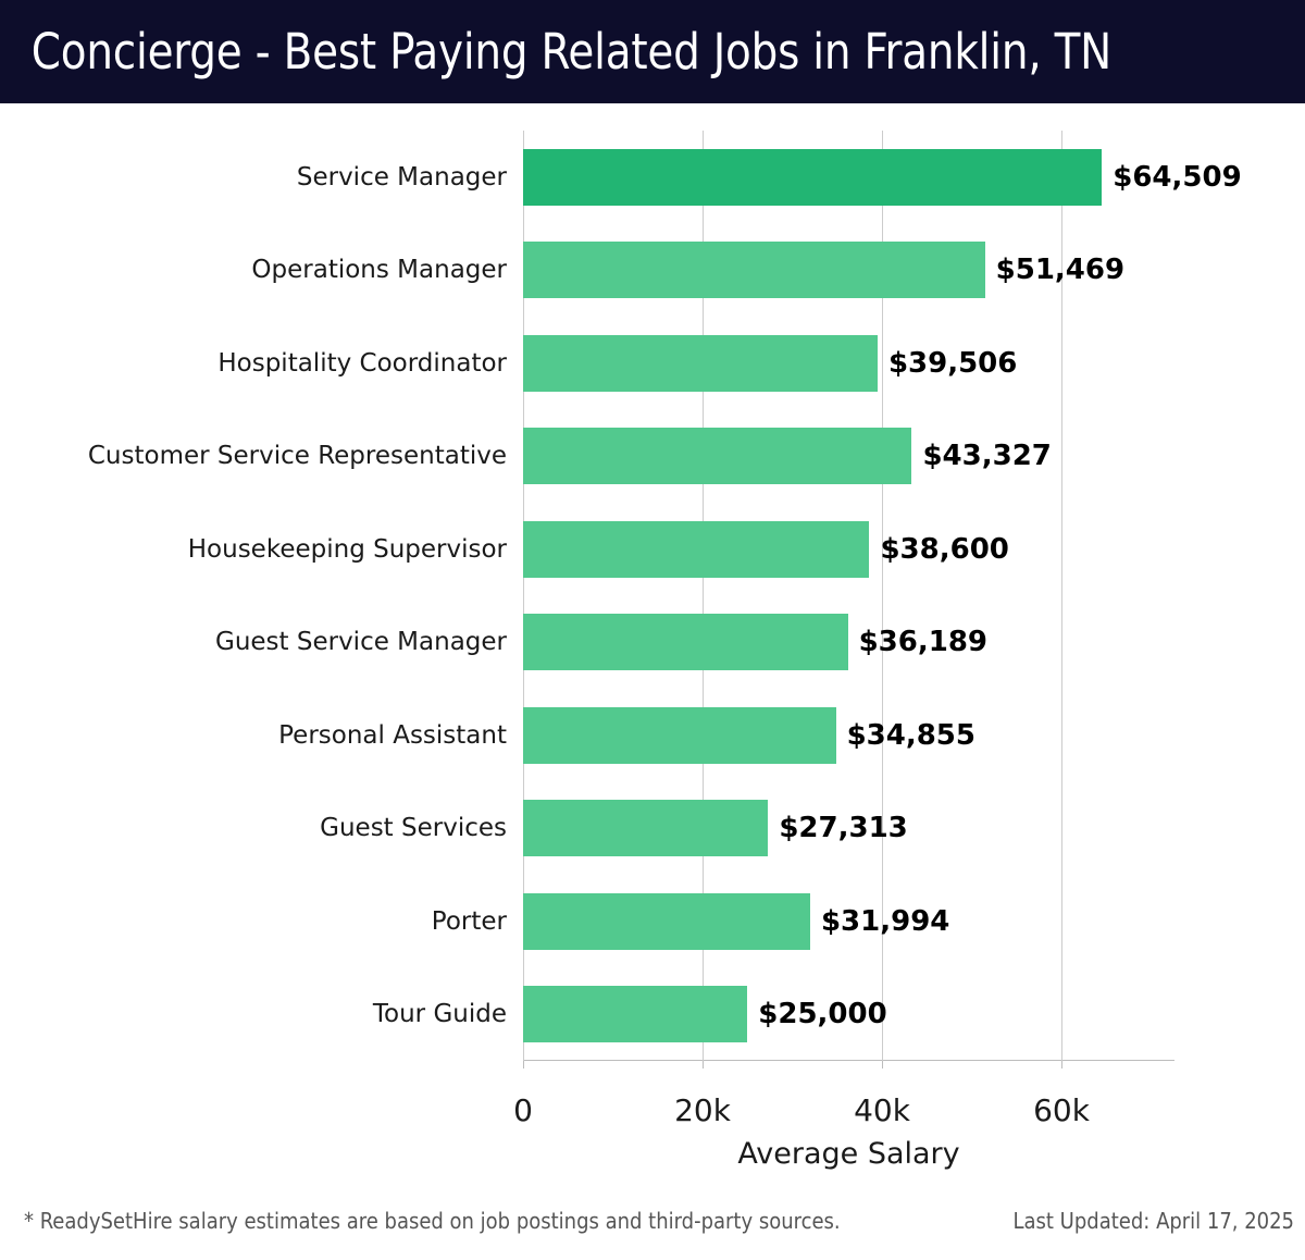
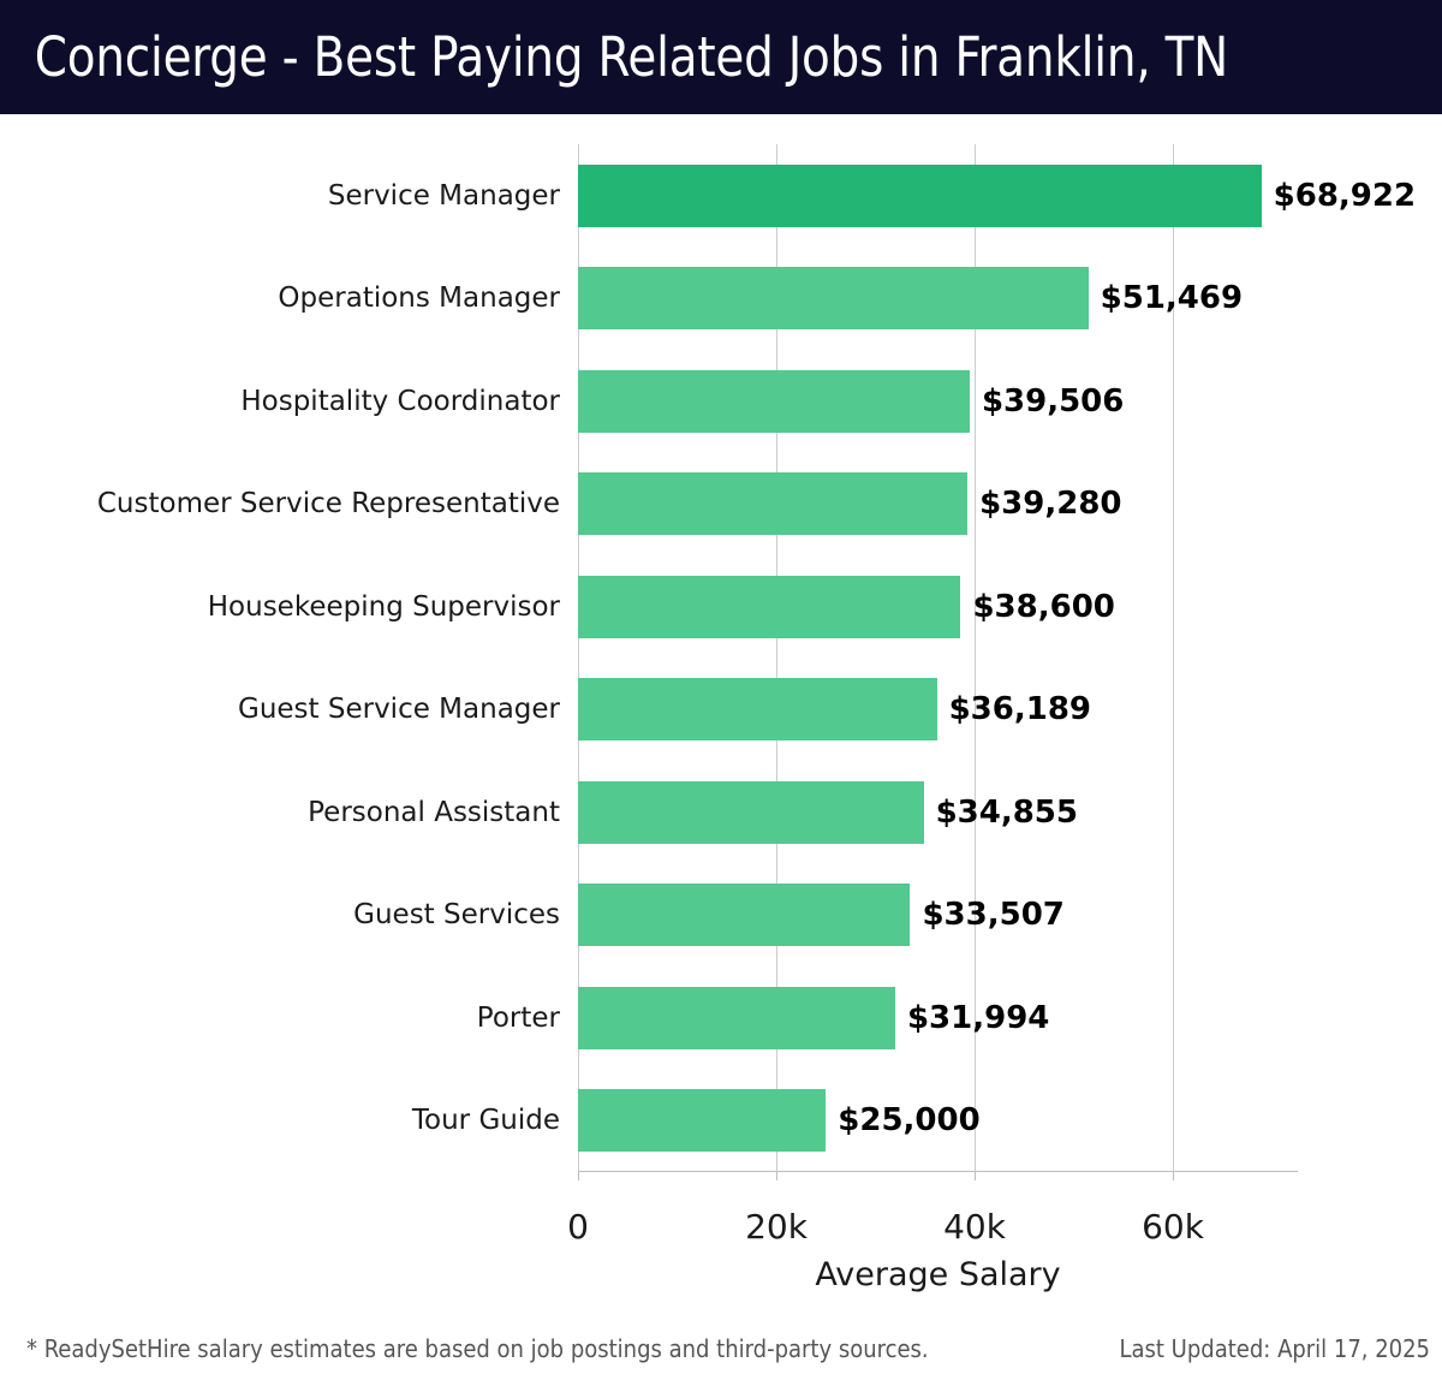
Service Manager: $64,509 -> $68,922
Customer Service Representative: $43,327 -> $39,280
Guest Services: $27,313 -> $33,507
